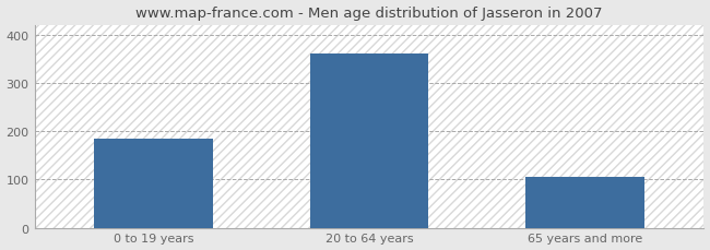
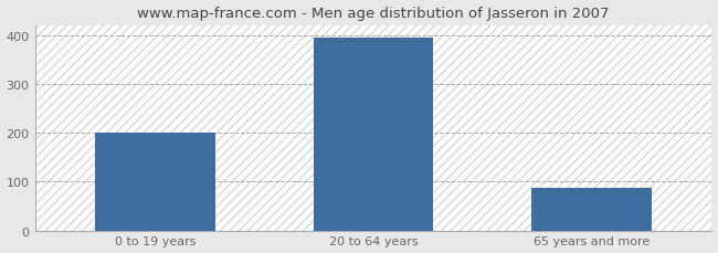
0 to 19 years: 185 -> 200
20 to 64 years: 360 -> 395
65 years and more: 105 -> 87
